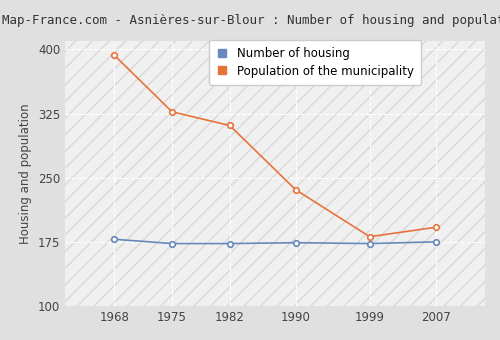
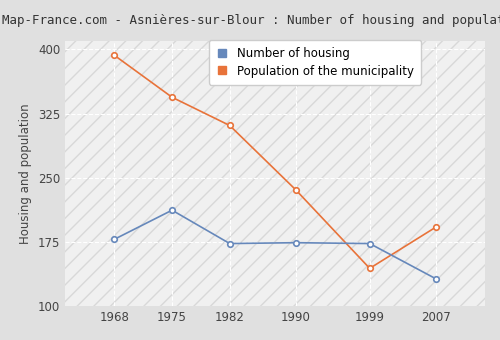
Number of housing/1975: 173 -> 212
Population of the municipality/1975: 327 -> 344
Population of the municipality/1999: 181 -> 144
Number of housing/2007: 175 -> 132
